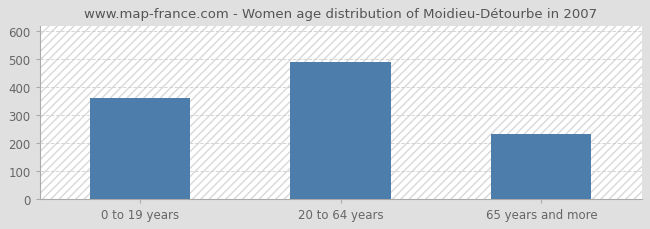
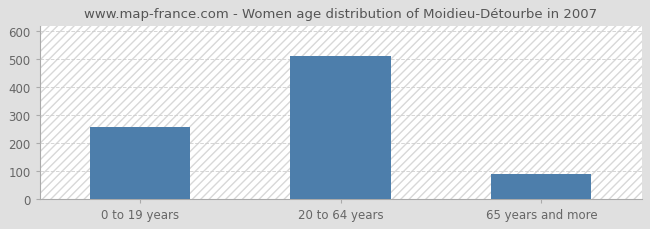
0 to 19 years: 360 -> 255
20 to 64 years: 490 -> 513
65 years and more: 230 -> 88
